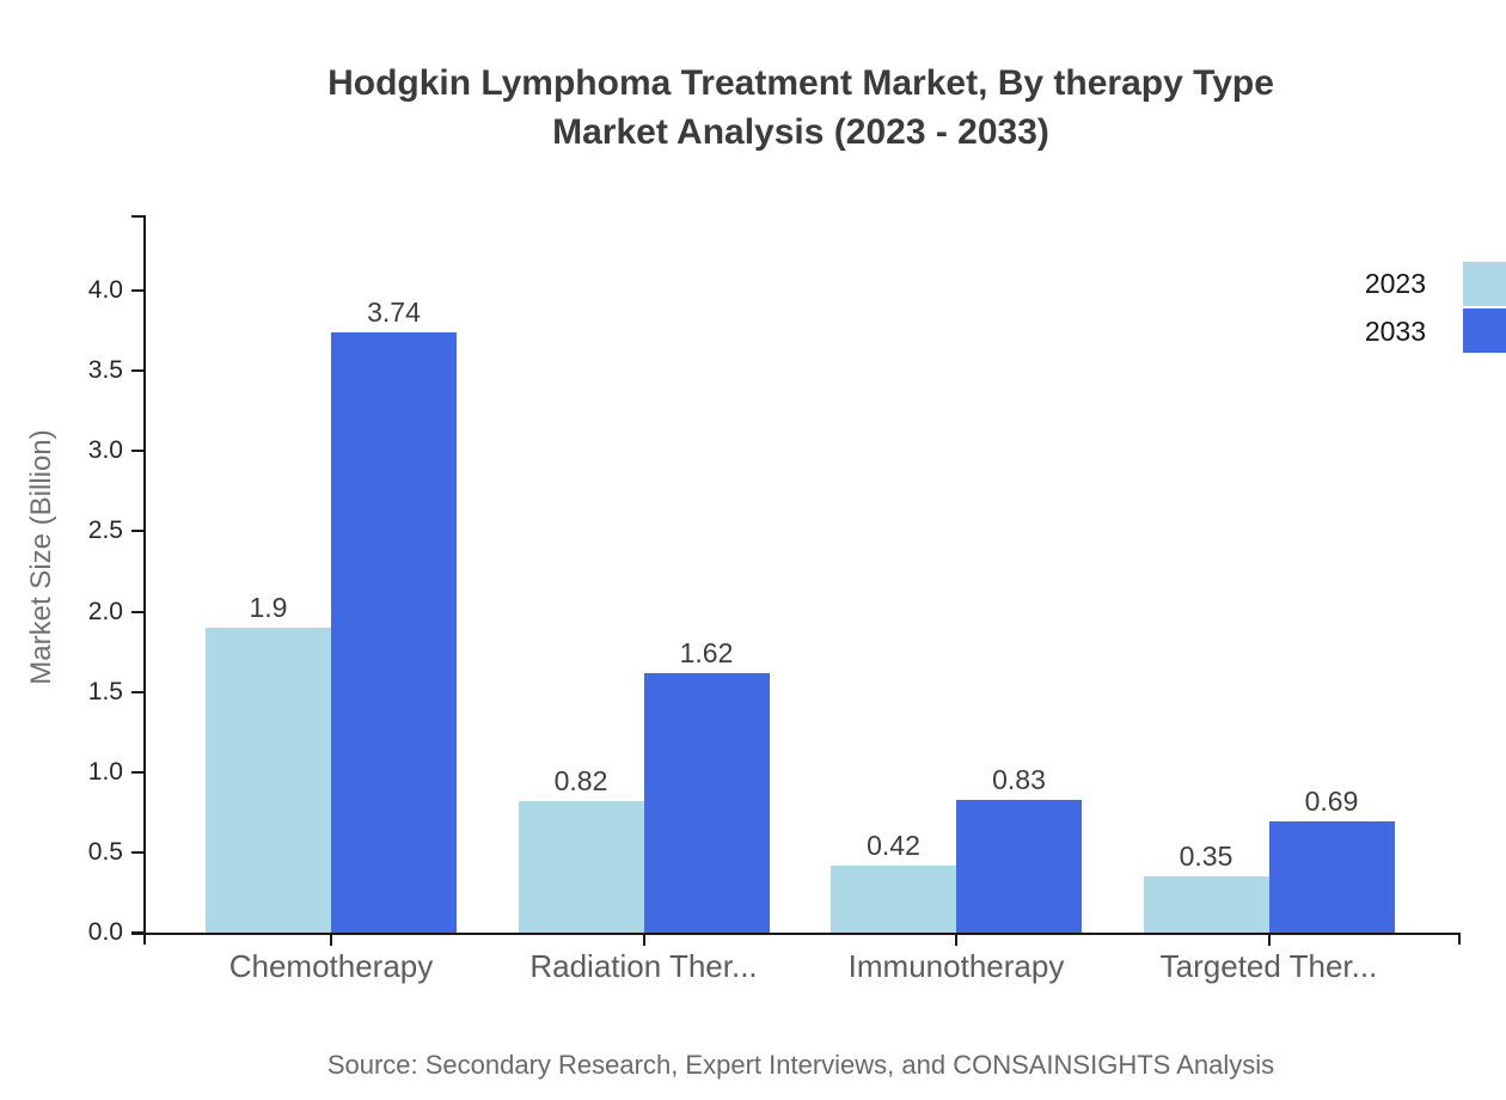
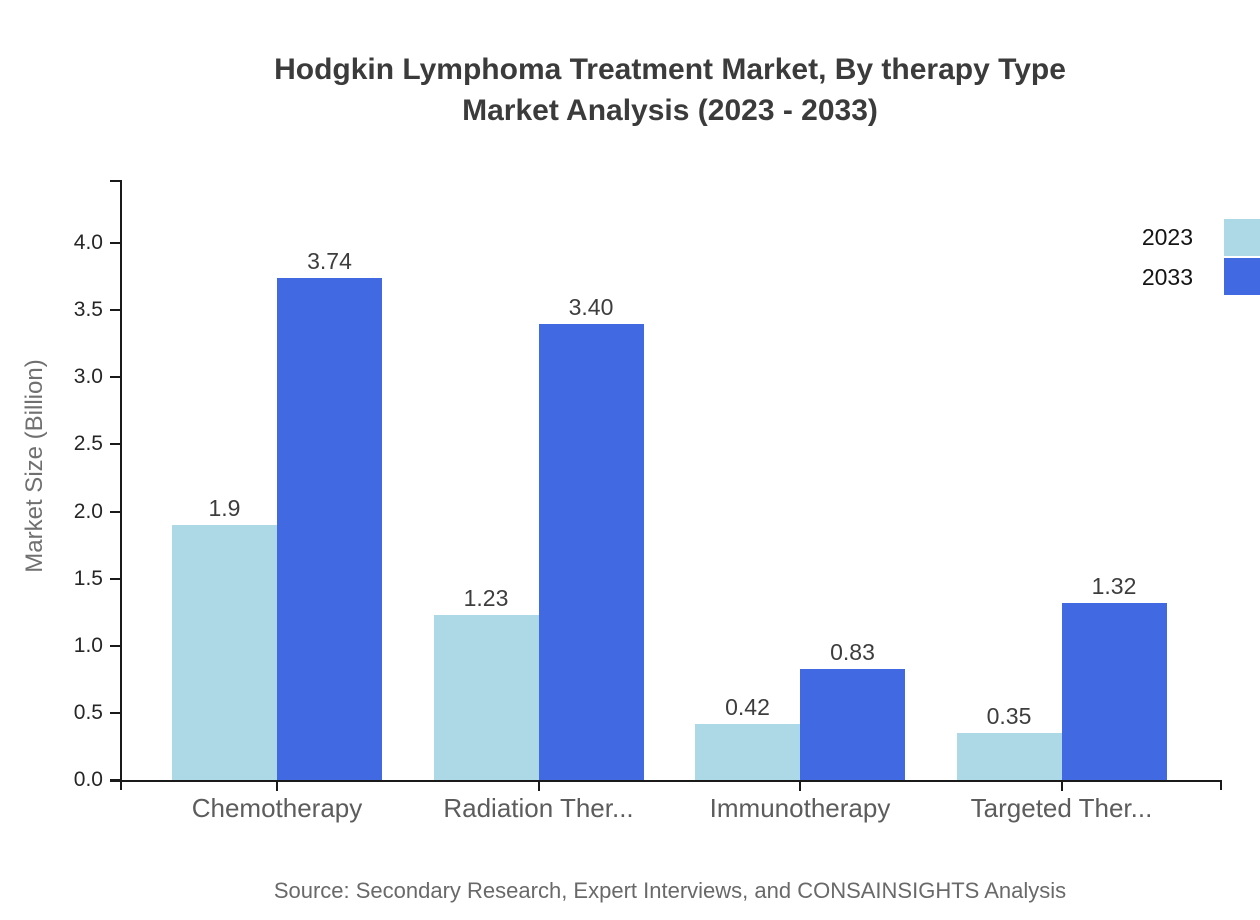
2023/Radiation Ther...: 0.82 -> 1.23
2033/Radiation Ther...: 1.62 -> 3.40
2033/Targeted Ther...: 0.69 -> 1.32
